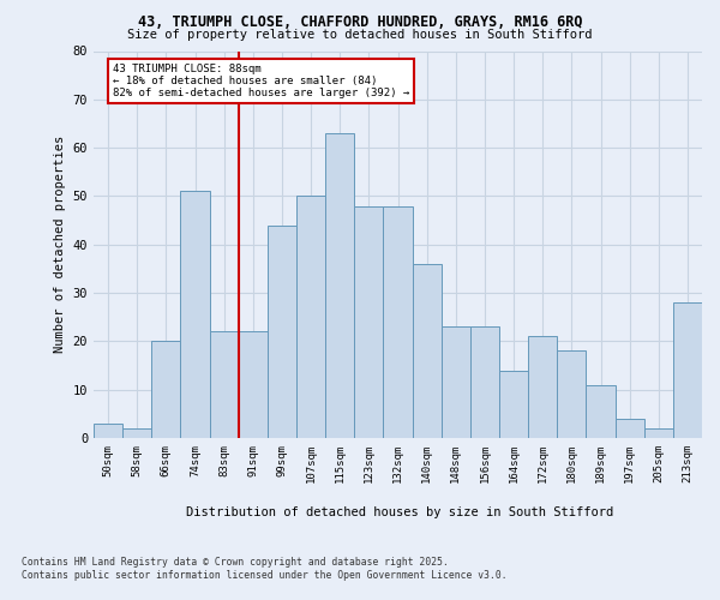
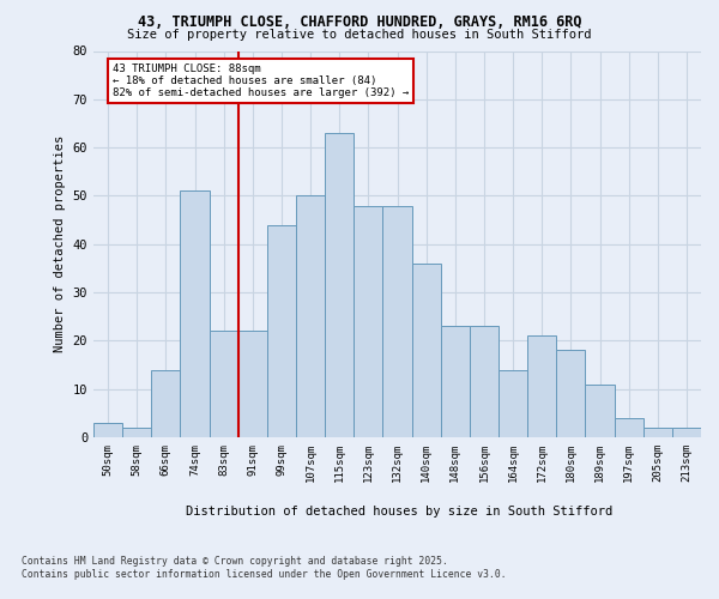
66sqm: 20 -> 14
213sqm: 28 -> 2
